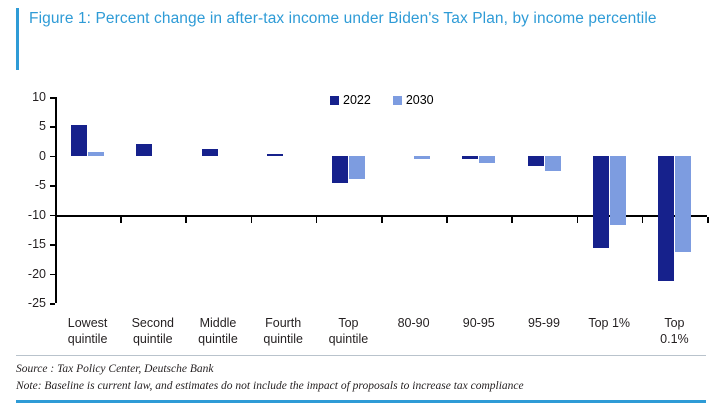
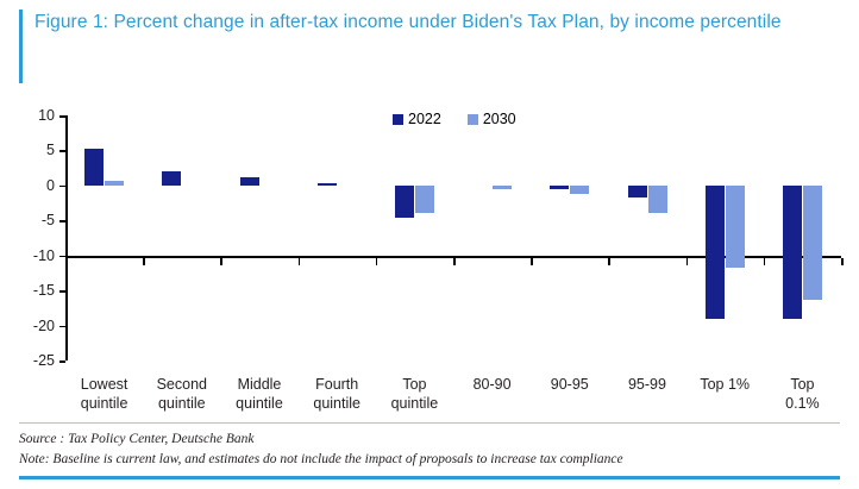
2030/95-99: -2 -> -4
2022/Top 1%: -16 -> -19
2022/Top 0.1%: -21 -> -19
